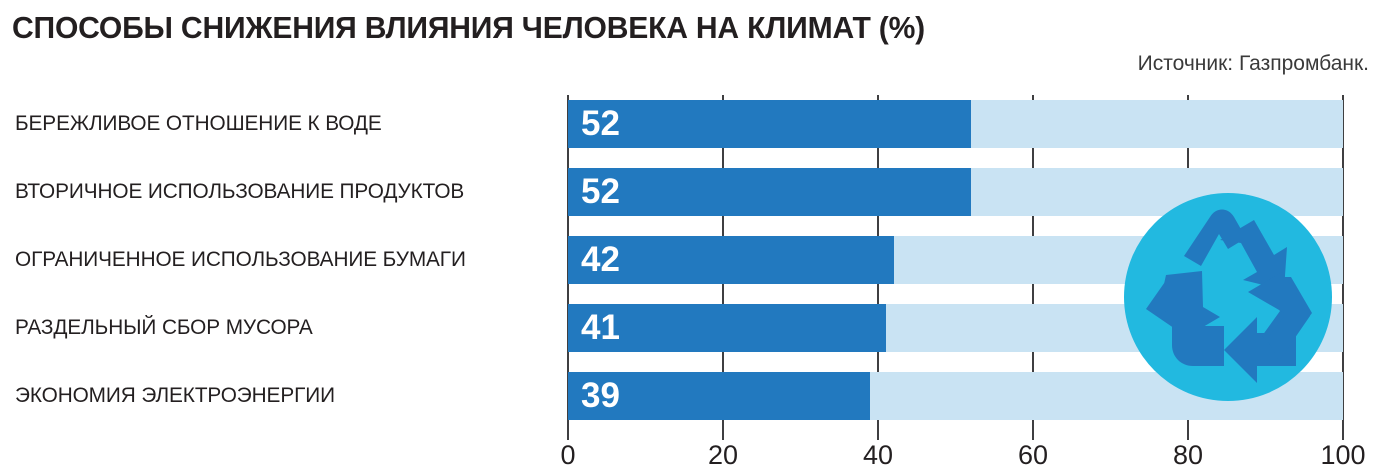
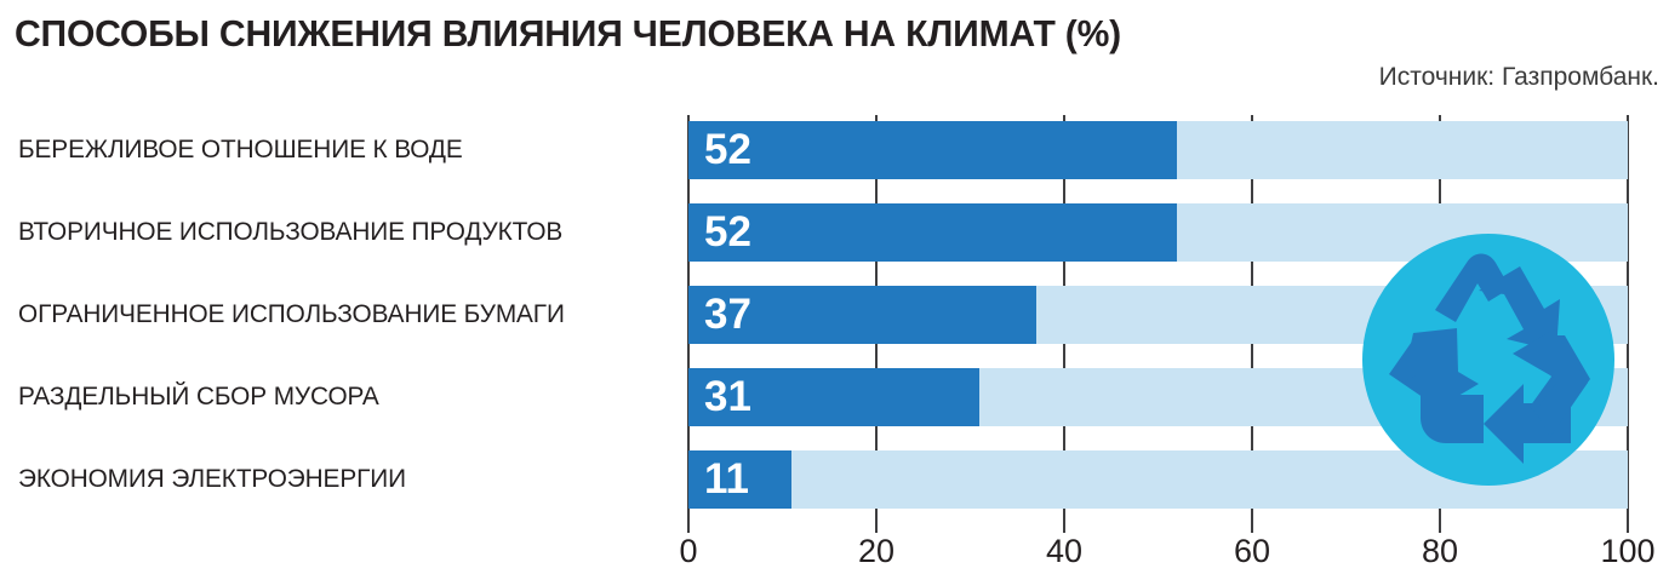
ОГРАНИЧЕННОЕ ИСПОЛЬЗОВАНИЕ БУМАГИ: 42 -> 37
РАЗДЕЛЬНЫЙ СБОР МУСОРА: 41 -> 31
ЭКОНОМИЯ ЭЛЕКТРОЭНЕРГИИ: 39 -> 11
